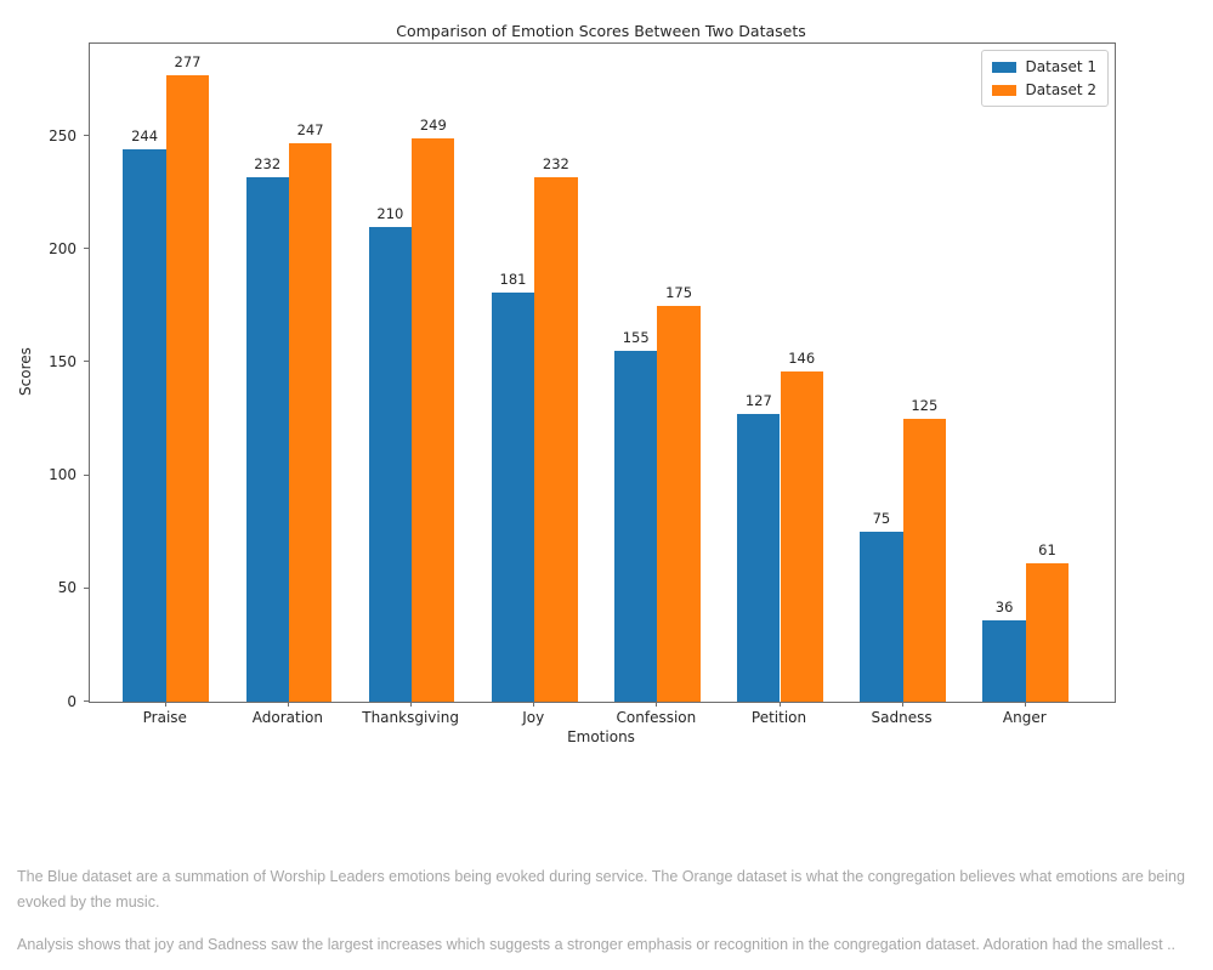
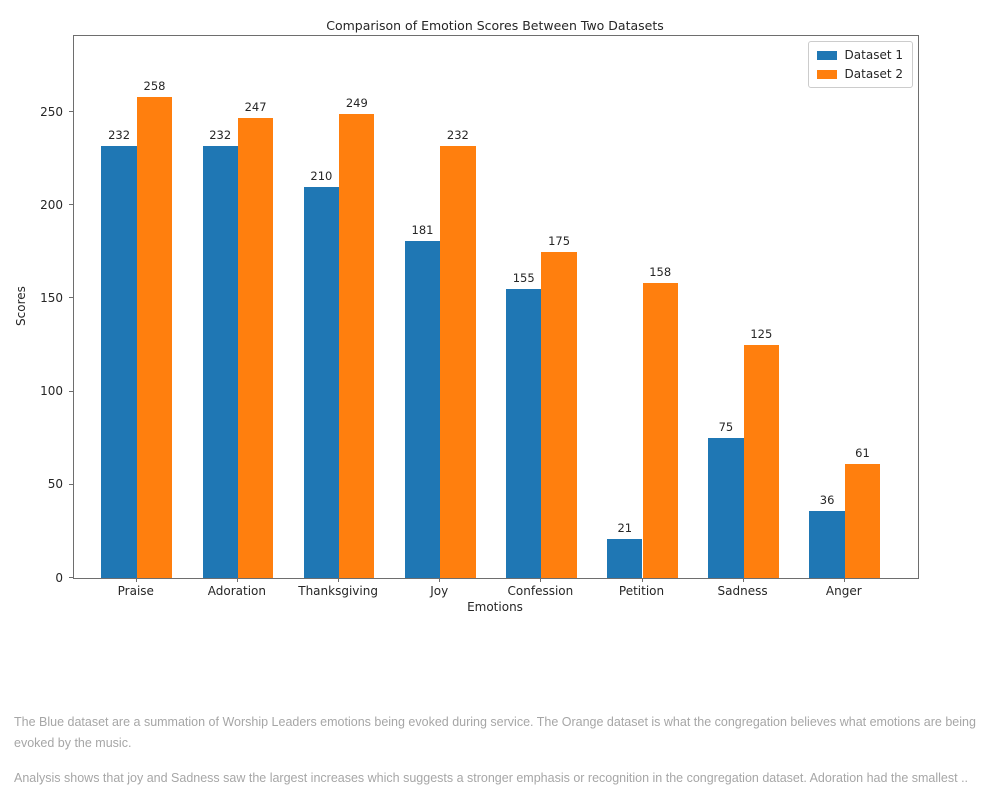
Dataset 1/Praise: 244 -> 232
Dataset 2/Praise: 277 -> 258
Dataset 1/Petition: 127 -> 21
Dataset 2/Petition: 146 -> 158
